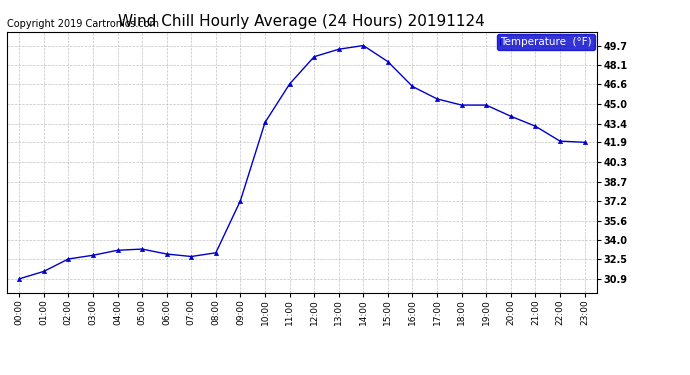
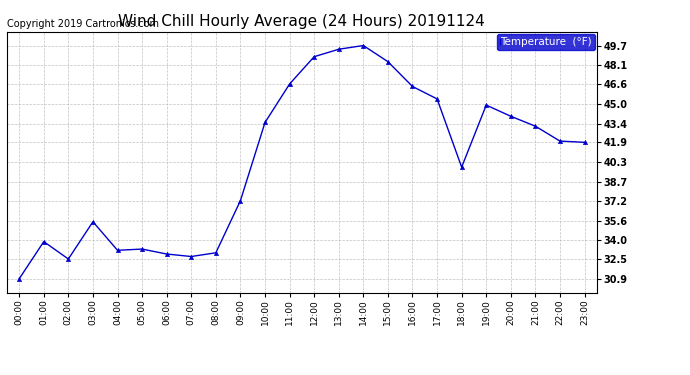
01:00: 31.5 -> 33.9
03:00: 32.8 -> 35.5
18:00: 44.9 -> 39.9
